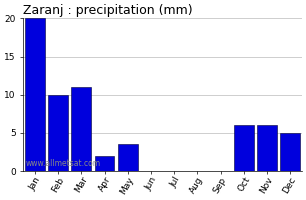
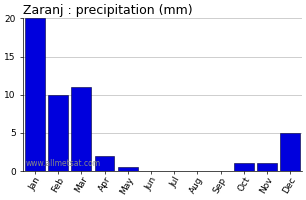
May: 3.6 -> 0.5
Oct: 6.0 -> 1.0
Nov: 6.0 -> 1.0
